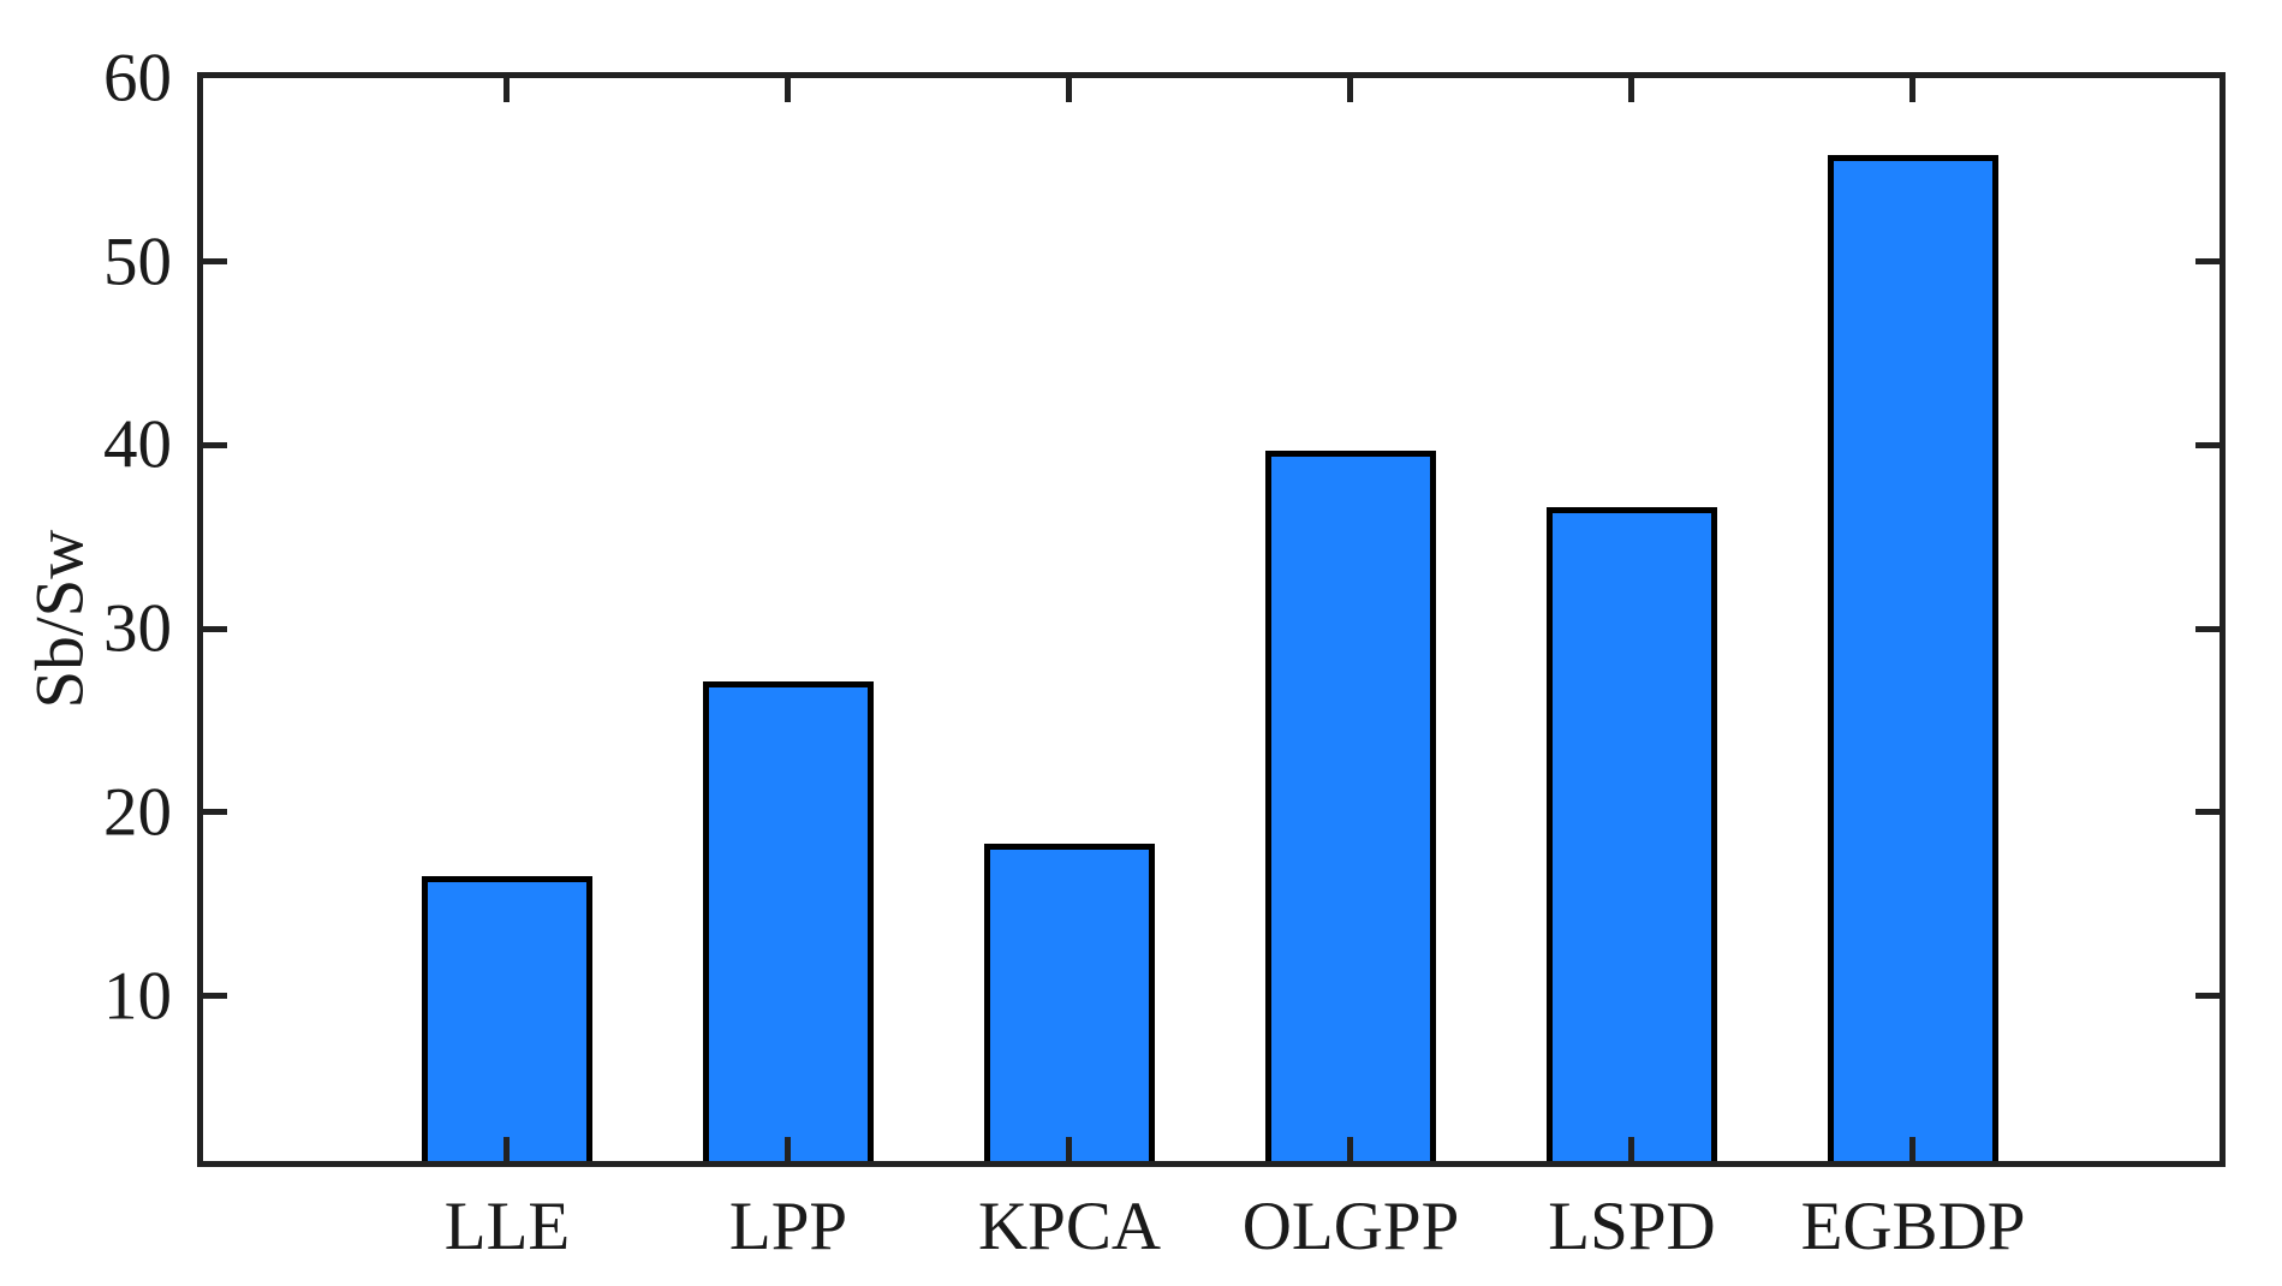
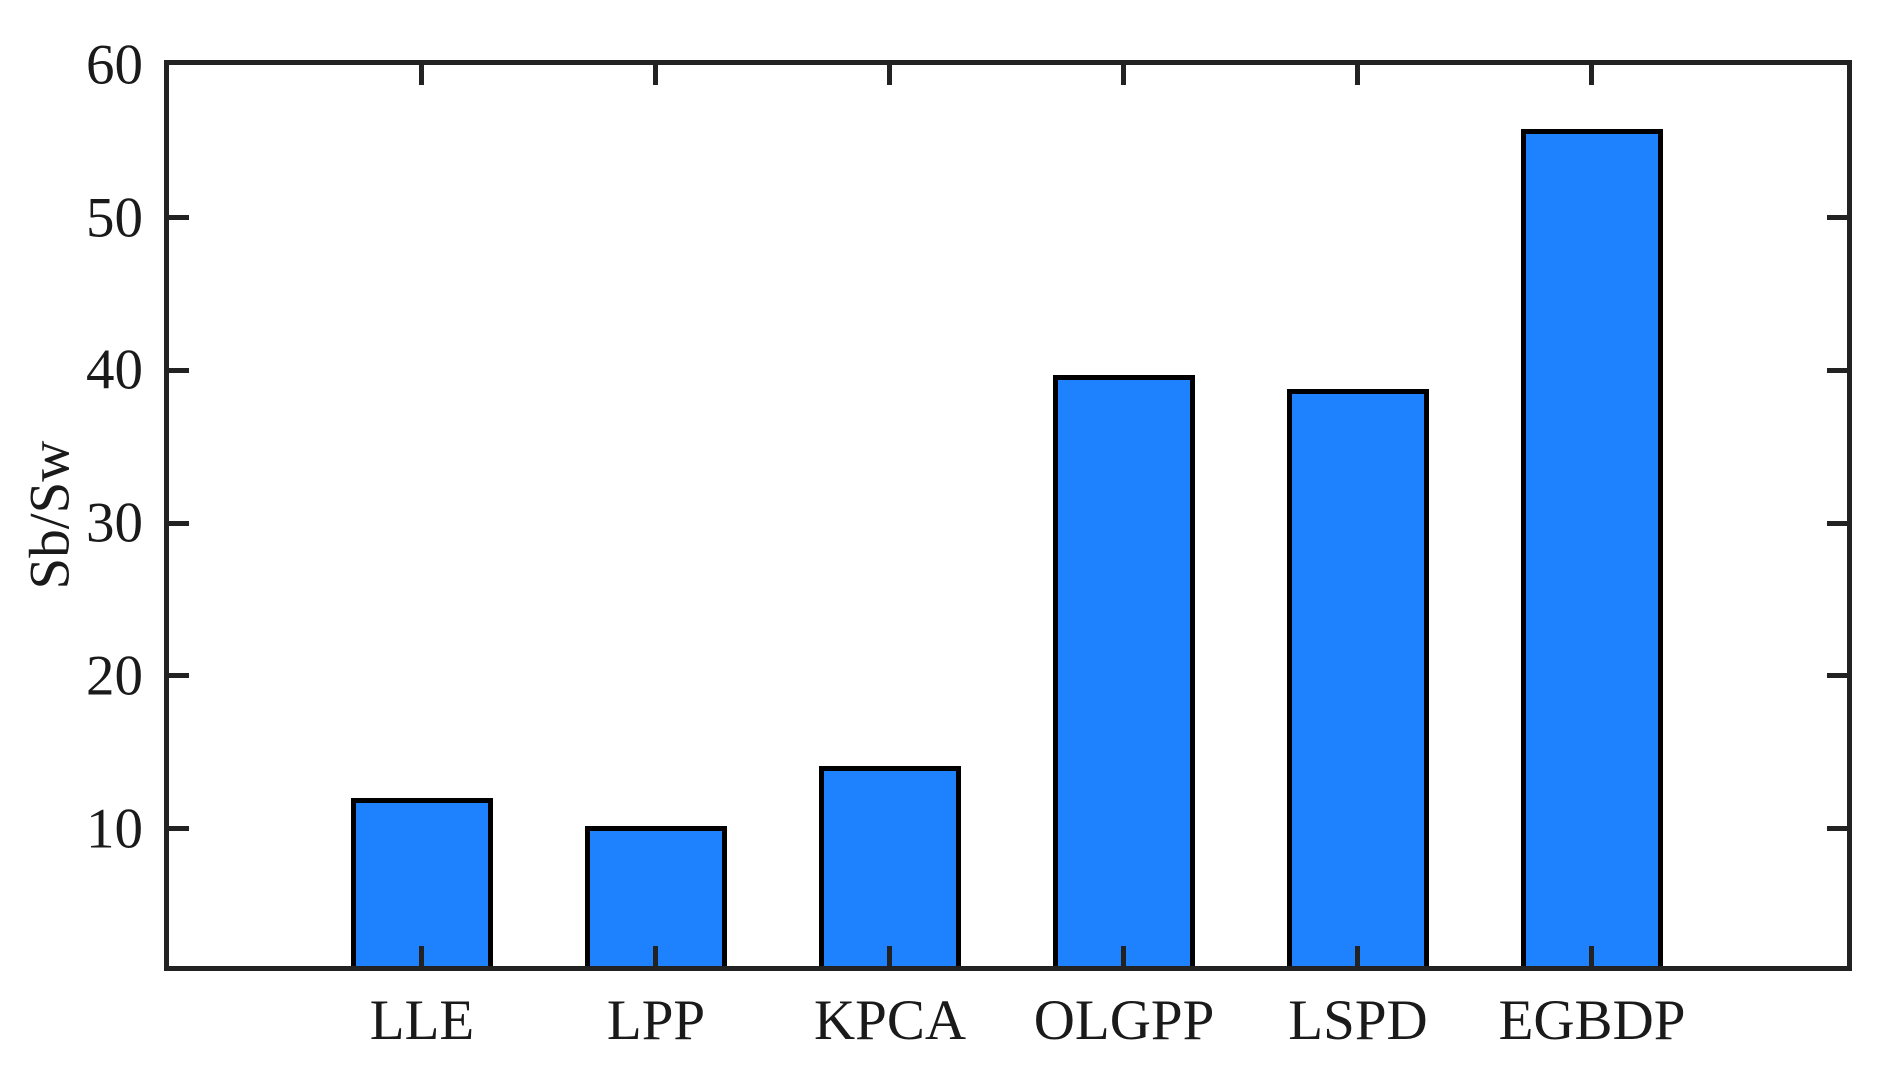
LLE: 16.5 -> 12.0
LPP: 27.1 -> 10.2
KPCA: 18.3 -> 14.1
LSPD: 36.6 -> 38.8
